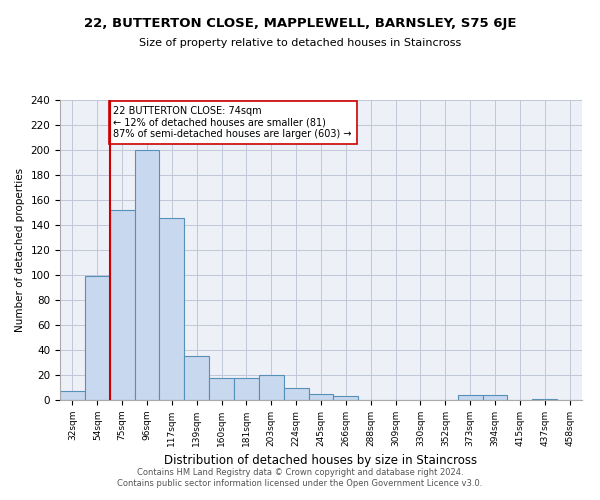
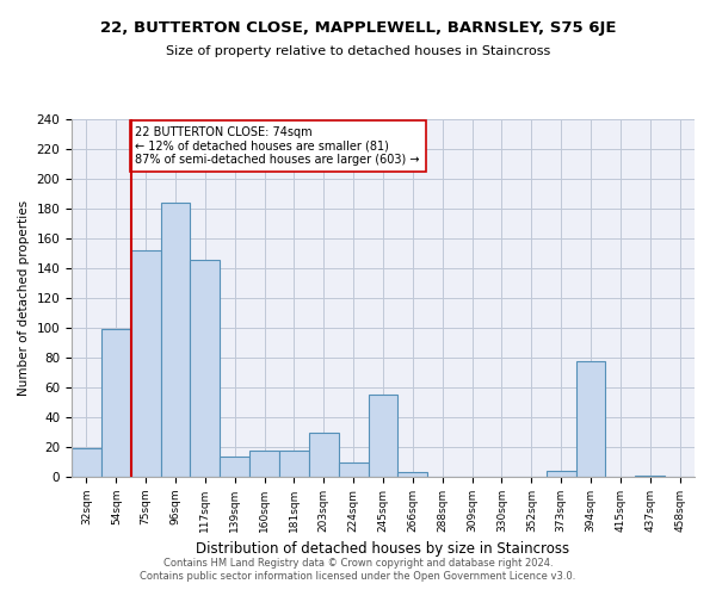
32sqm: 7 -> 19
96sqm: 200 -> 184
139sqm: 35 -> 14
203sqm: 20 -> 30
245sqm: 5 -> 55
394sqm: 4 -> 78
